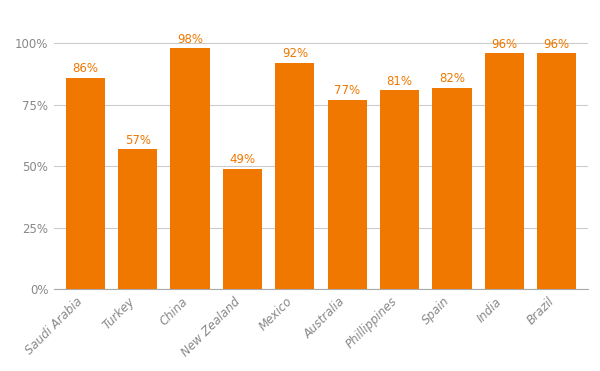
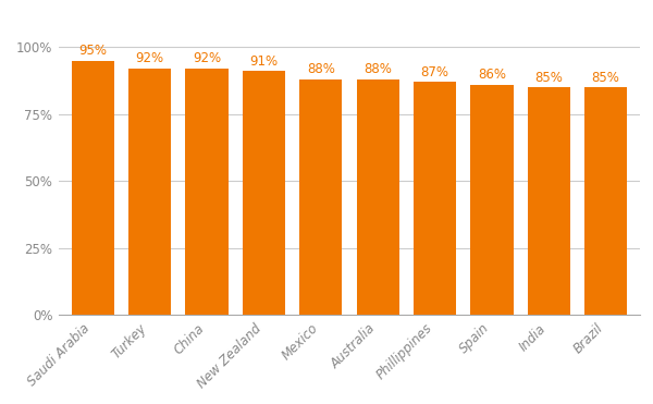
Saudi Arabia: 86% -> 95%
Turkey: 57% -> 92%
China: 98% -> 92%
New Zealand: 49% -> 91%
Mexico: 92% -> 88%
Australia: 77% -> 88%
Phillippines: 81% -> 87%
Spain: 82% -> 86%
India: 96% -> 85%
Brazil: 96% -> 85%
